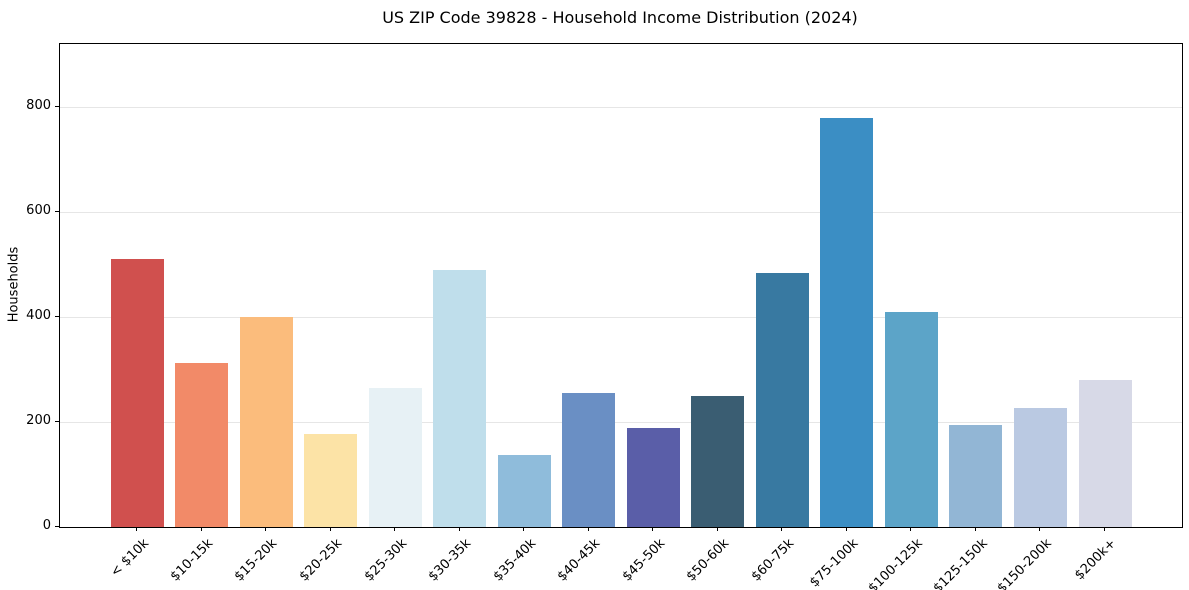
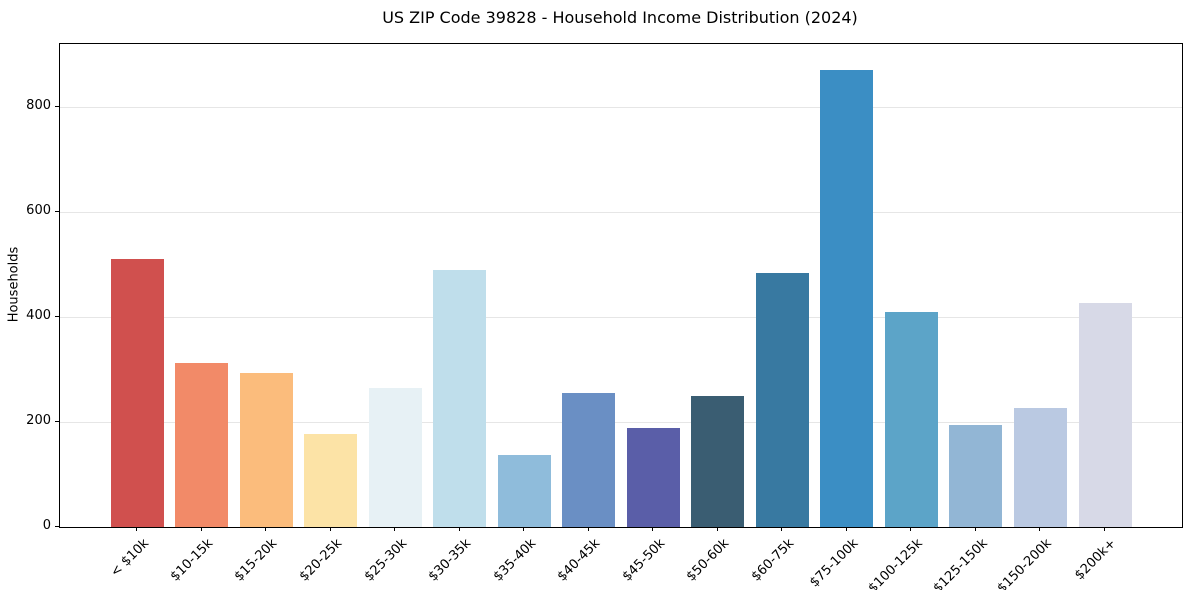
$15-20k: 400 -> 290
$75-100k: 780 -> 870
$200k+: 280 -> 430
